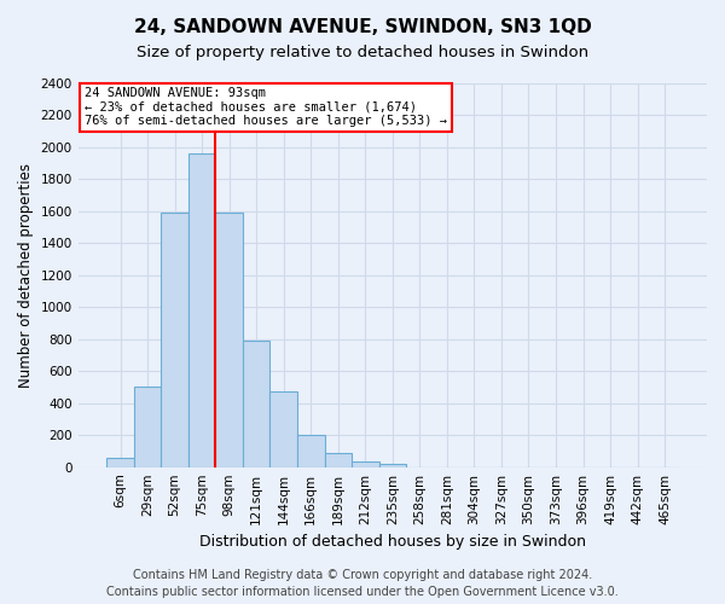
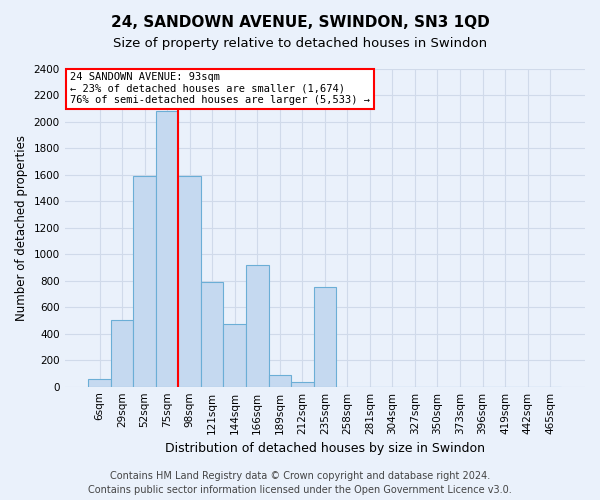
75sqm: 1960 -> 2080
166sqm: 200 -> 920
235sqm: 20 -> 750
